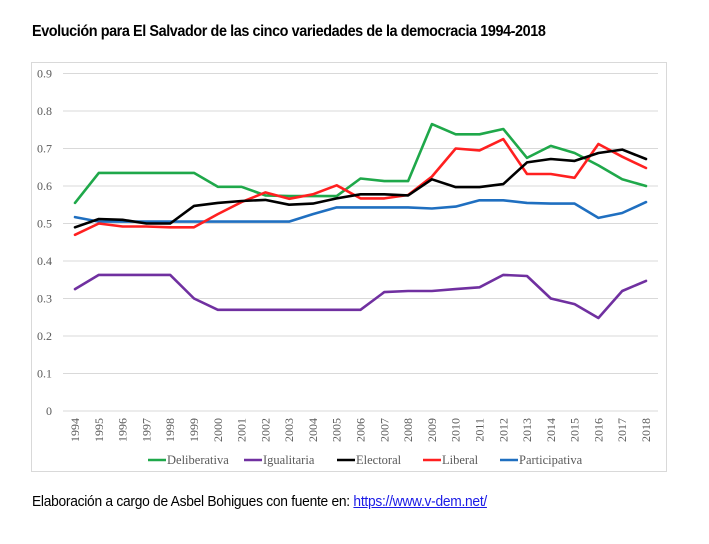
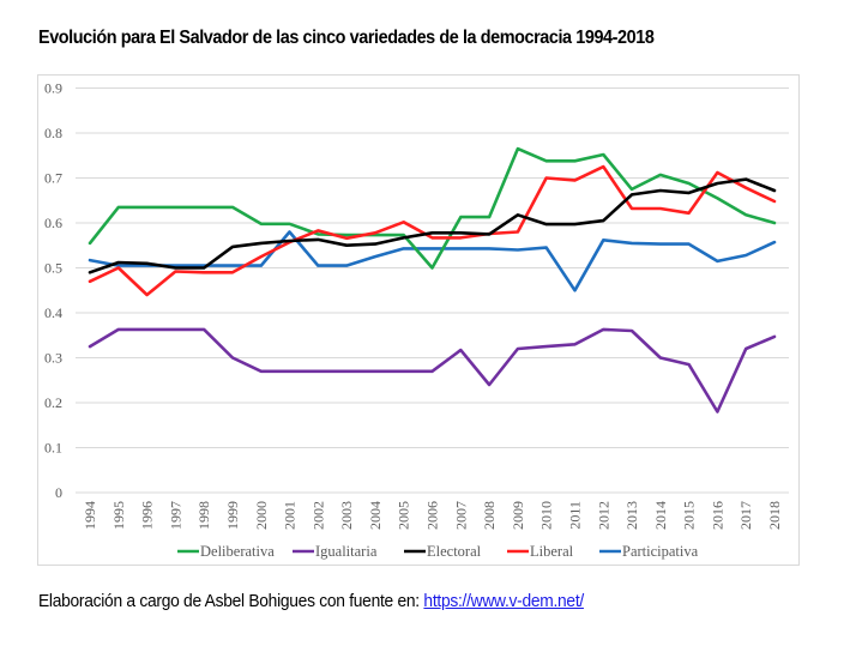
Liberal/1996: 0.49 -> 0.44
Participativa/2001: 0.51 -> 0.58
Deliberativa/2006: 0.62 -> 0.50
Igualitaria/2008: 0.32 -> 0.24
Liberal/2009: 0.62 -> 0.58
Participativa/2011: 0.56 -> 0.45
Igualitaria/2016: 0.25 -> 0.18
